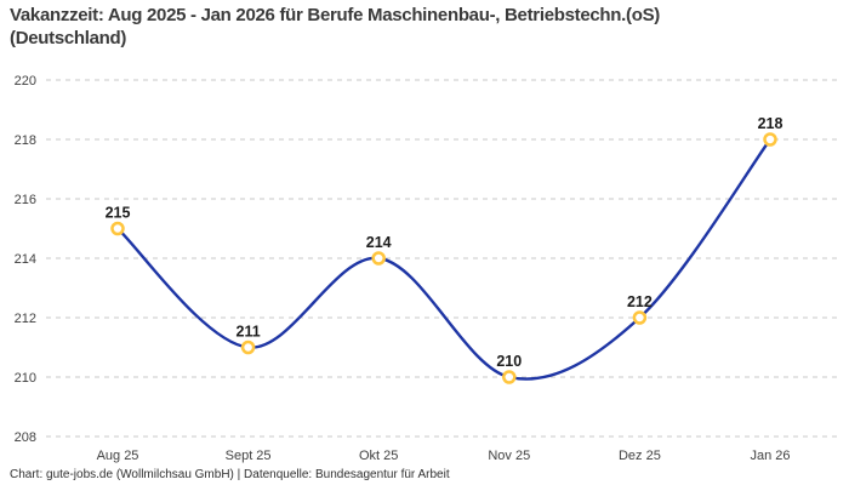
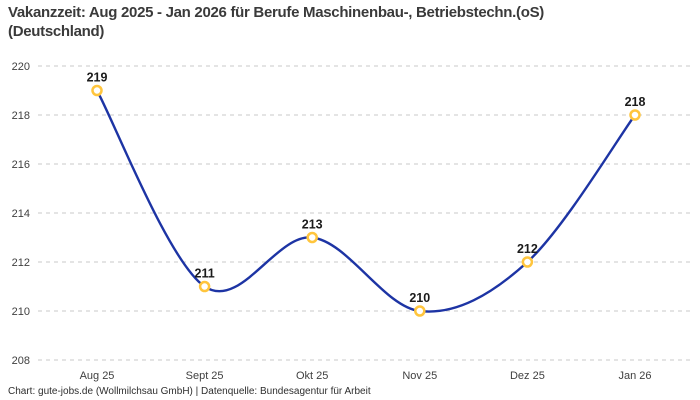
Aug 25: 215 -> 219
Okt 25: 214 -> 213
